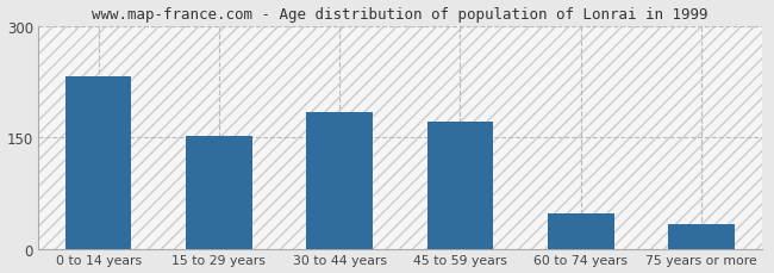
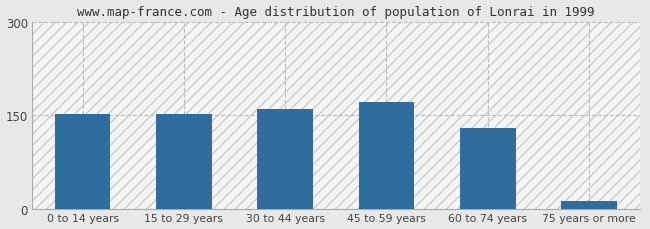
0 to 14 years: 232 -> 153
30 to 44 years: 184 -> 160
60 to 74 years: 48 -> 130
75 years or more: 34 -> 13
